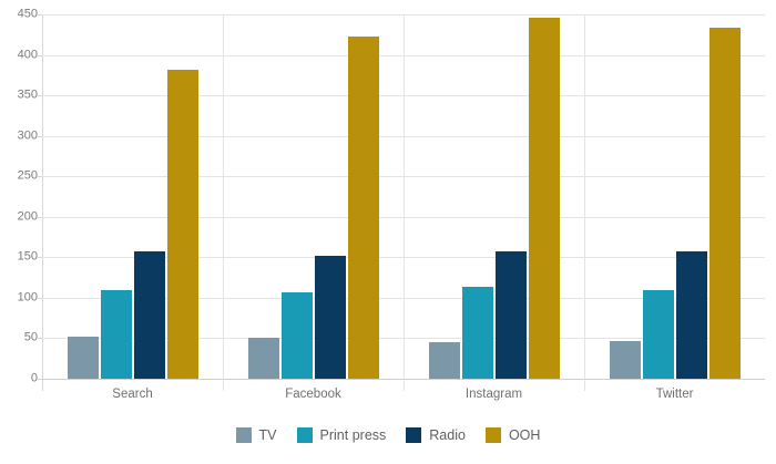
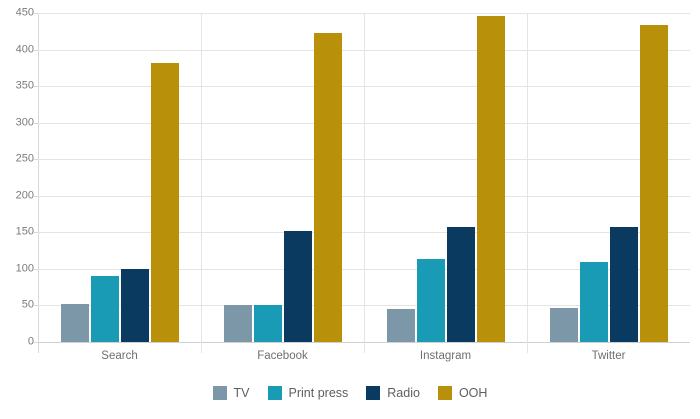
Print press/Search: 110 -> 90
Radio/Search: 160 -> 100
Print press/Facebook: 110 -> 50
